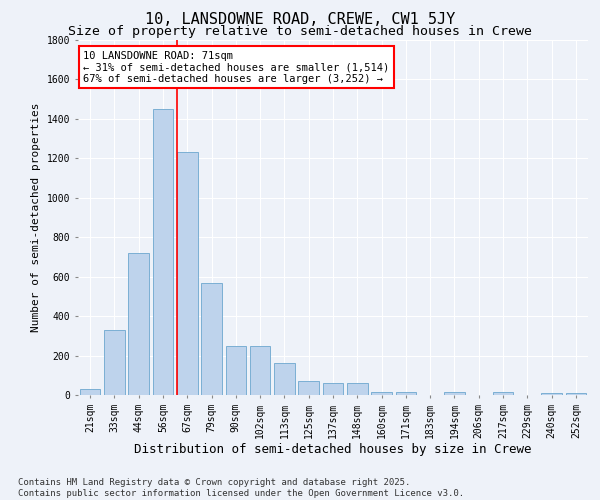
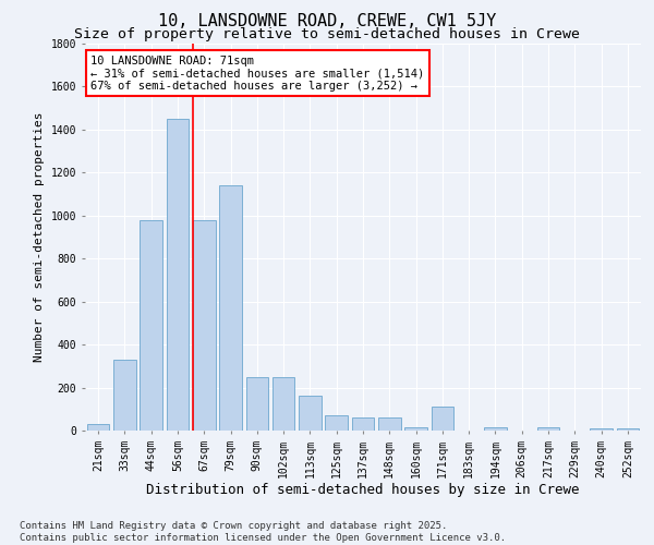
44sqm: 720 -> 980
67sqm: 1230 -> 980
79sqm: 570 -> 1140
171sqm: 20 -> 110
